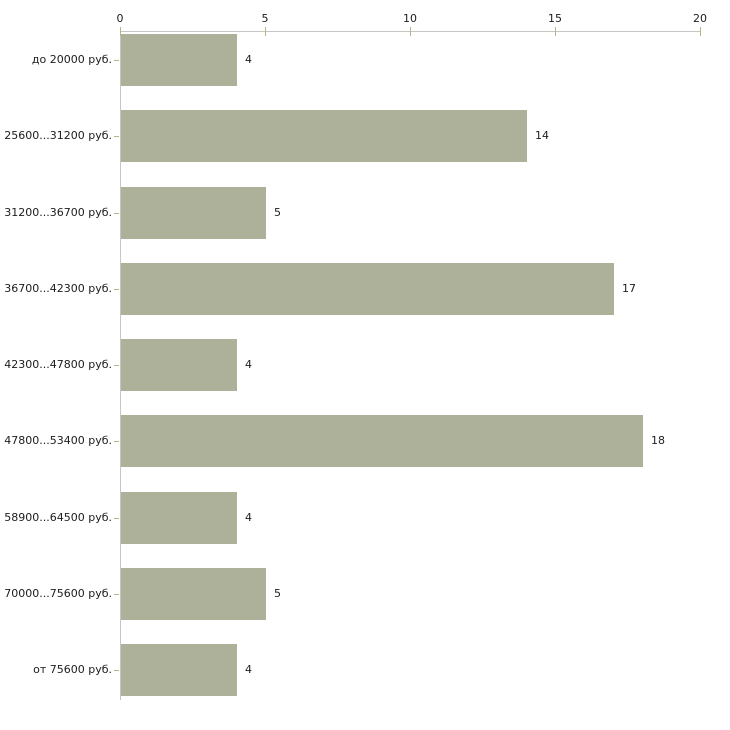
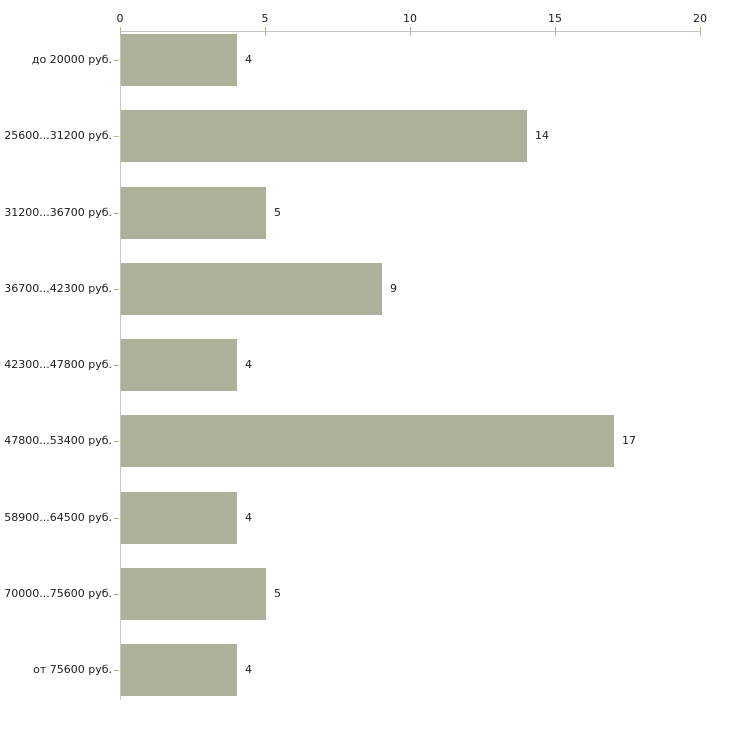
36700...42300 руб.: 17 -> 9
47800...53400 руб.: 18 -> 17
